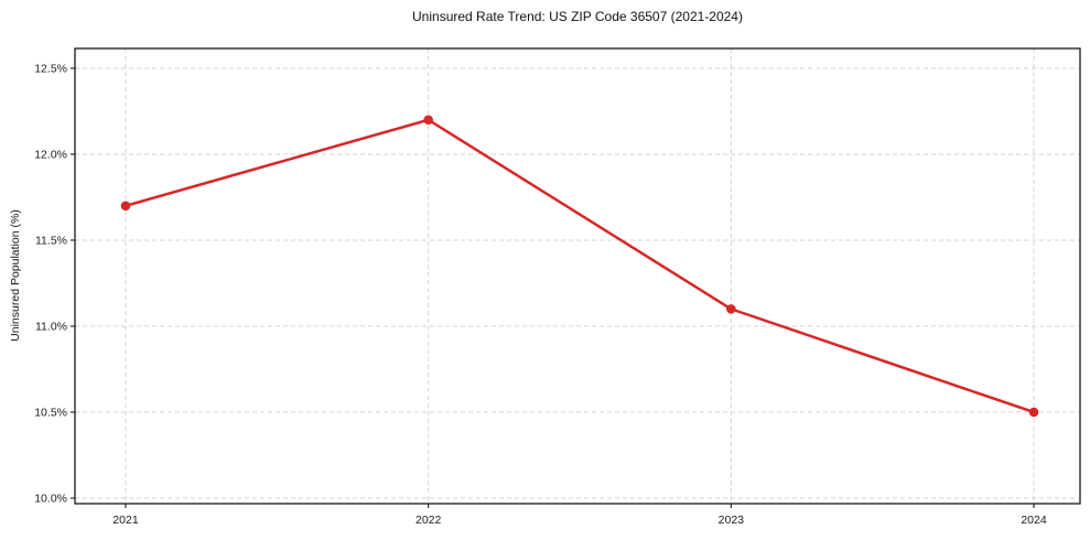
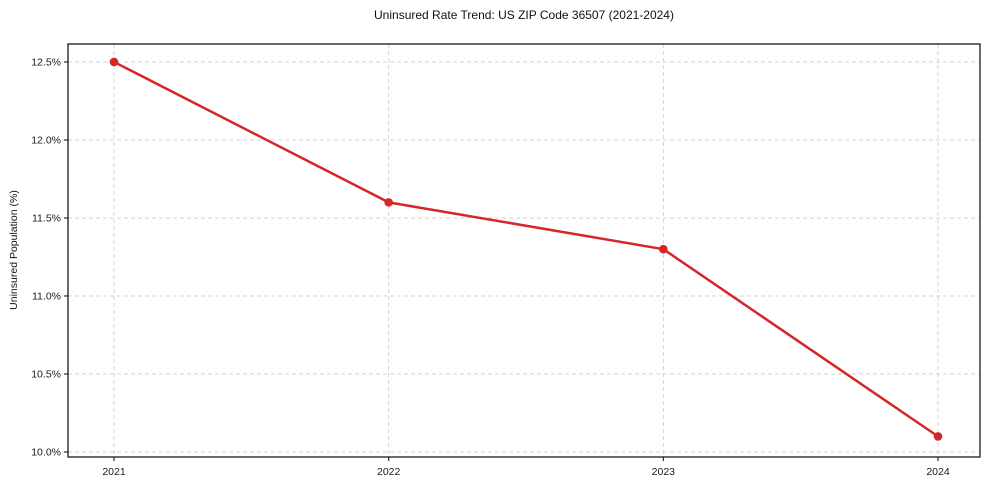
2021: 11.7% -> 12.5%
2022: 12.2% -> 11.6%
2023: 11.1% -> 11.3%
2024: 10.5% -> 10.1%
